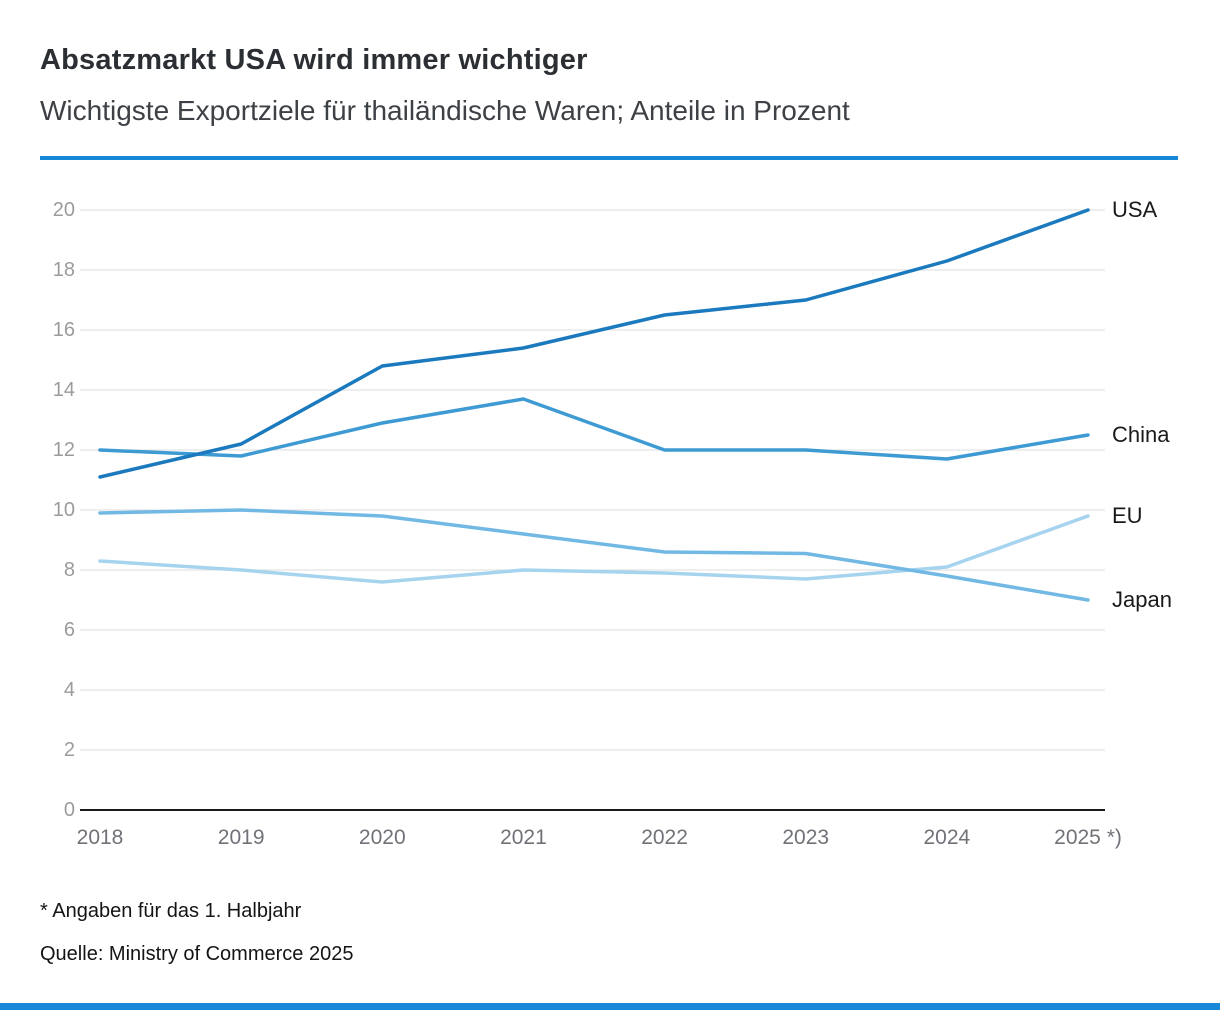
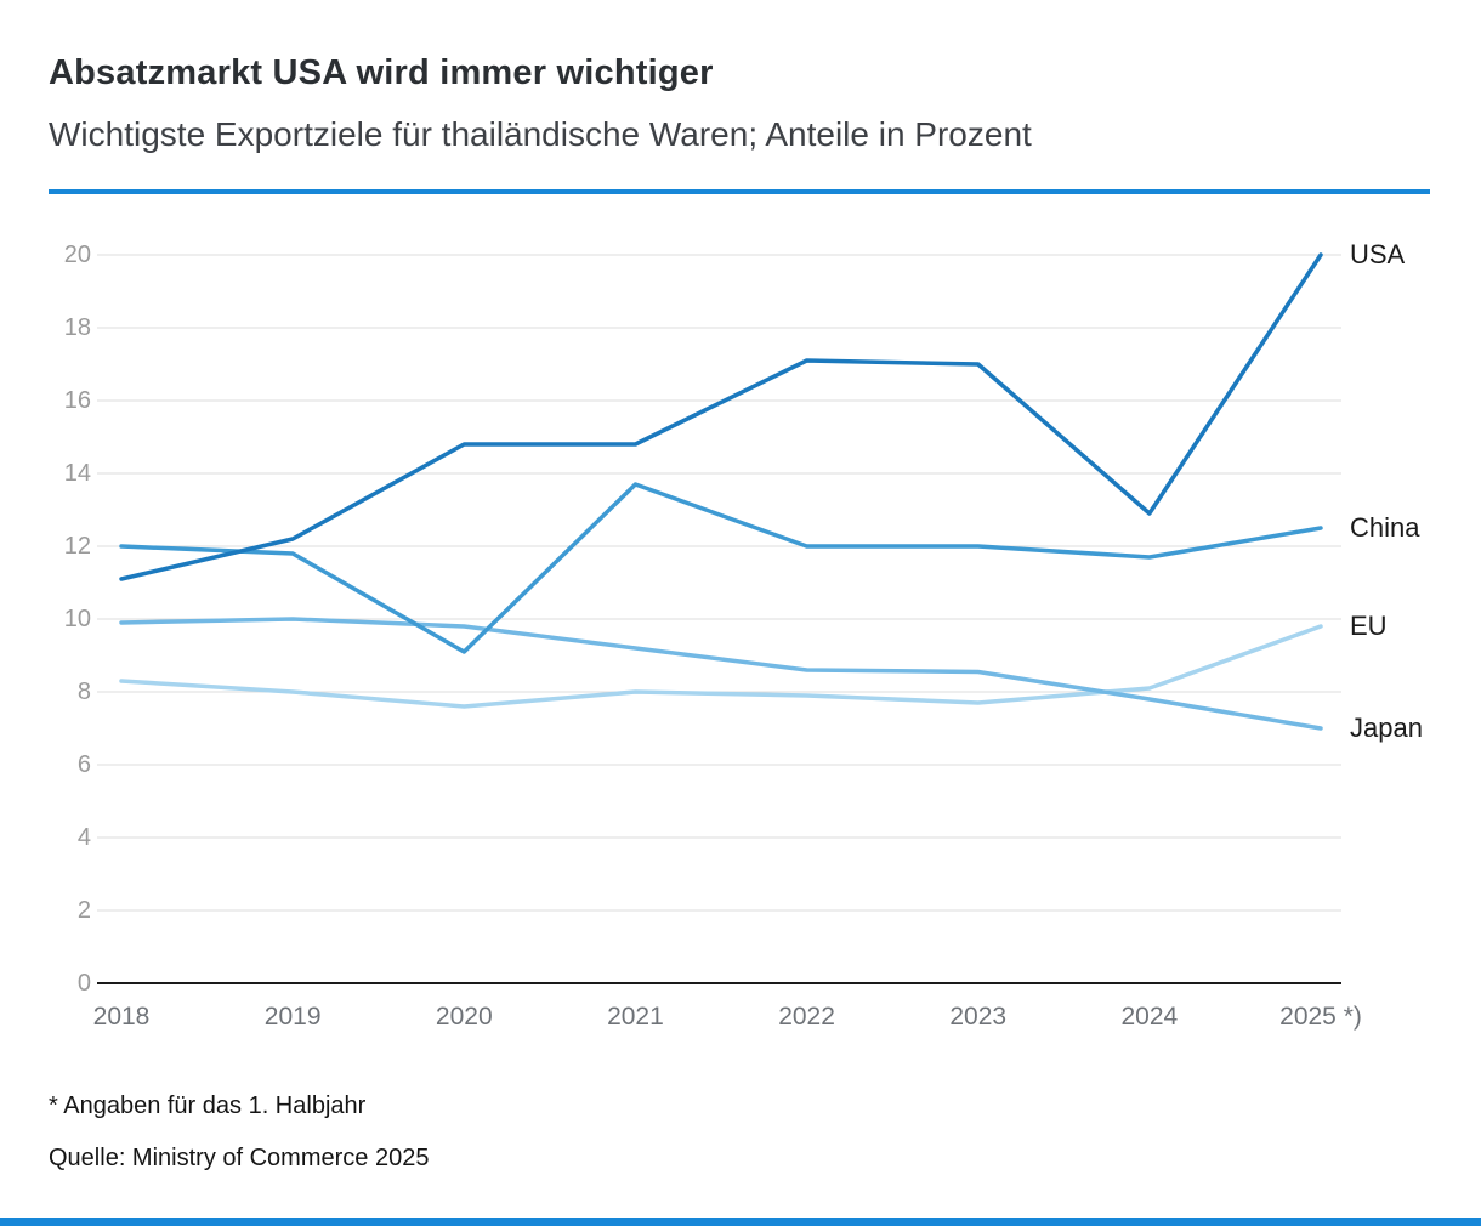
China/2020: 12.9 -> 9.1
USA/2021: 15.4 -> 14.8
USA/2022: 16.5 -> 17.1
USA/2024: 18.3 -> 12.9
